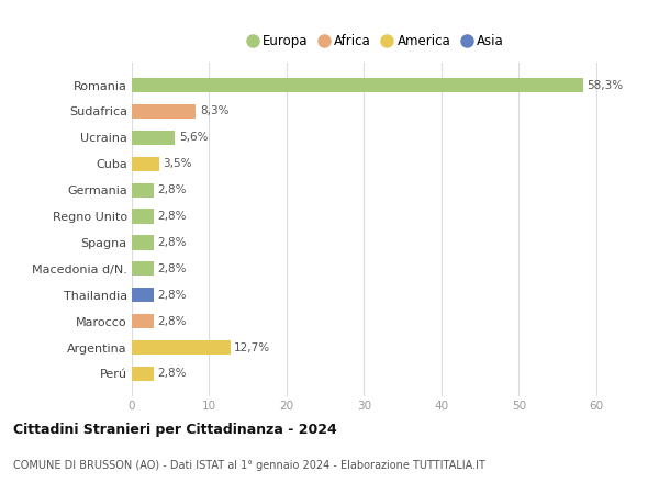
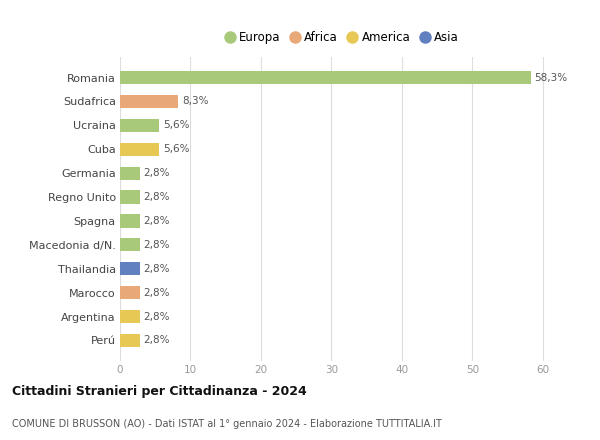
Cuba: 3,5% -> 5,6%
Argentina: 12,7% -> 2,8%
